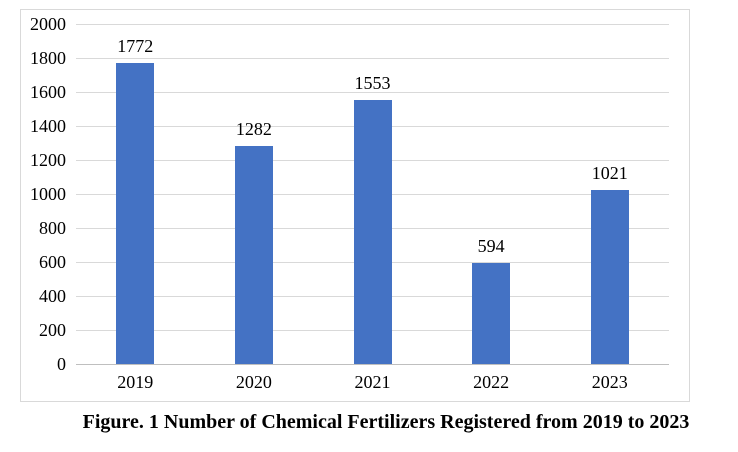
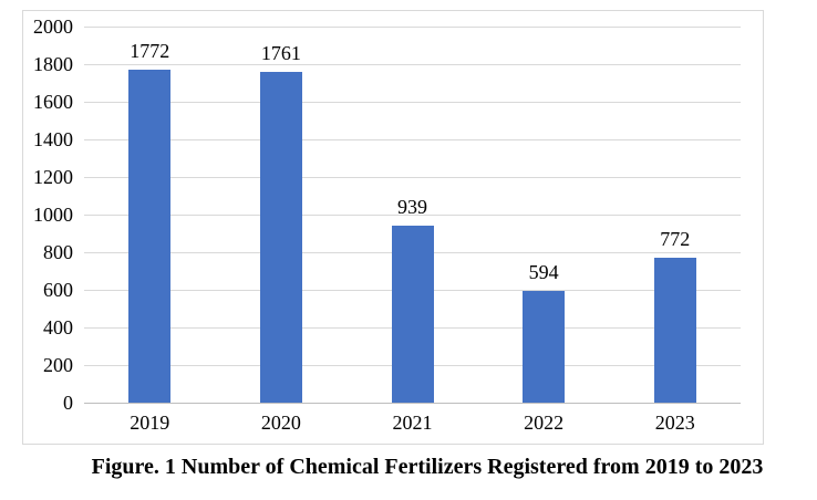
2020: 1282 -> 1761
2021: 1553 -> 939
2023: 1021 -> 772
